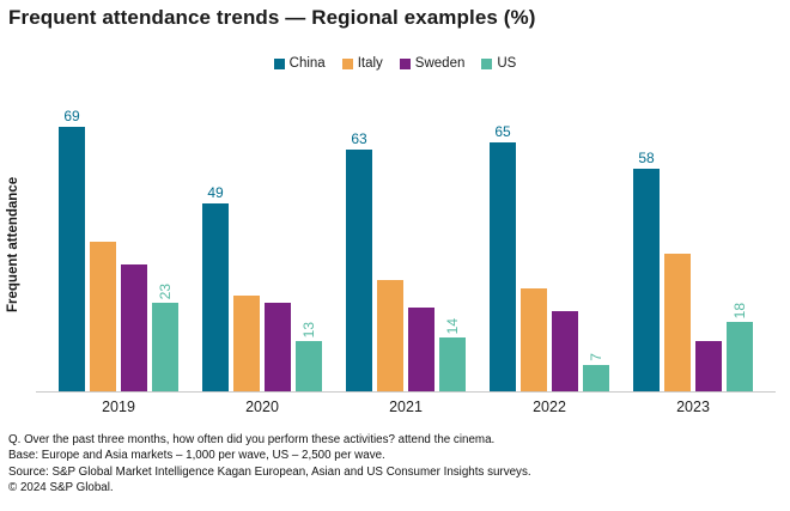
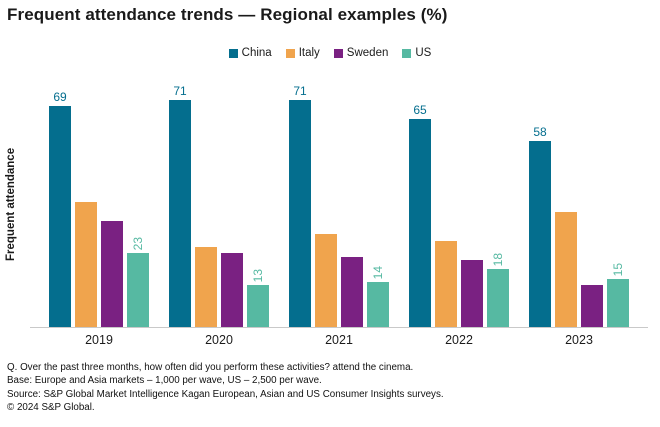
China/2020: 49 -> 71
China/2021: 63 -> 71
US/2022: 7 -> 18
US/2023: 18 -> 15
